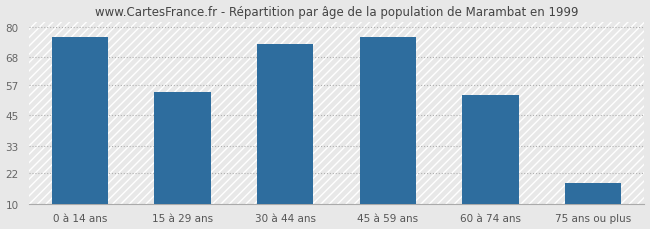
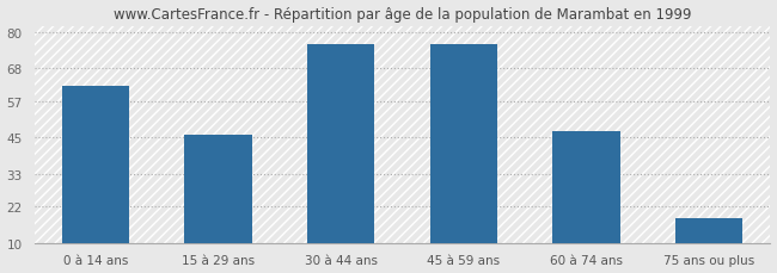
0 à 14 ans: 76 -> 62
15 à 29 ans: 54 -> 46
30 à 44 ans: 73 -> 76
60 à 74 ans: 53 -> 47
